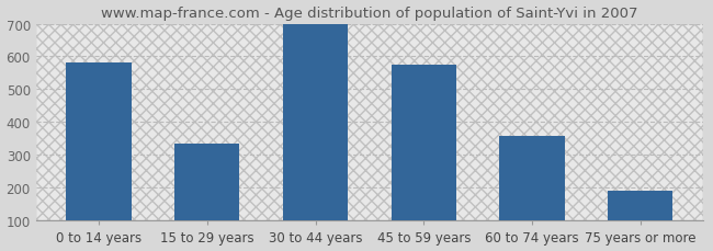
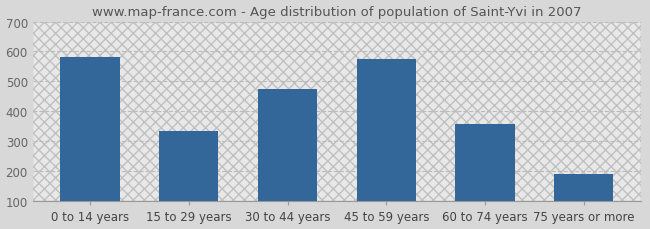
30 to 44 years: 700 -> 475
